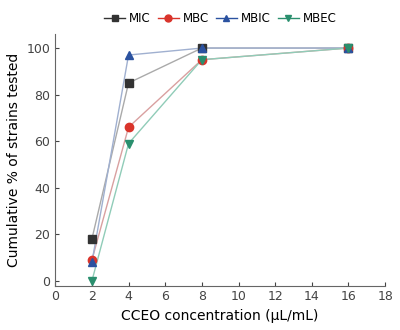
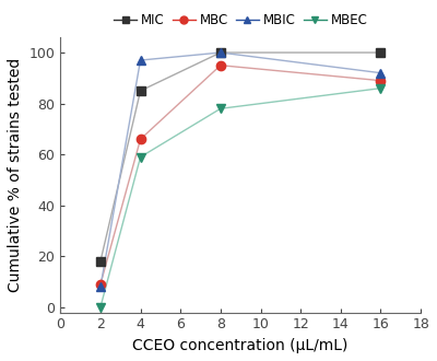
MBEC/8: 95 -> 78
MBC/16: 100 -> 89
MBIC/16: 100 -> 92
MBEC/16: 100 -> 86
